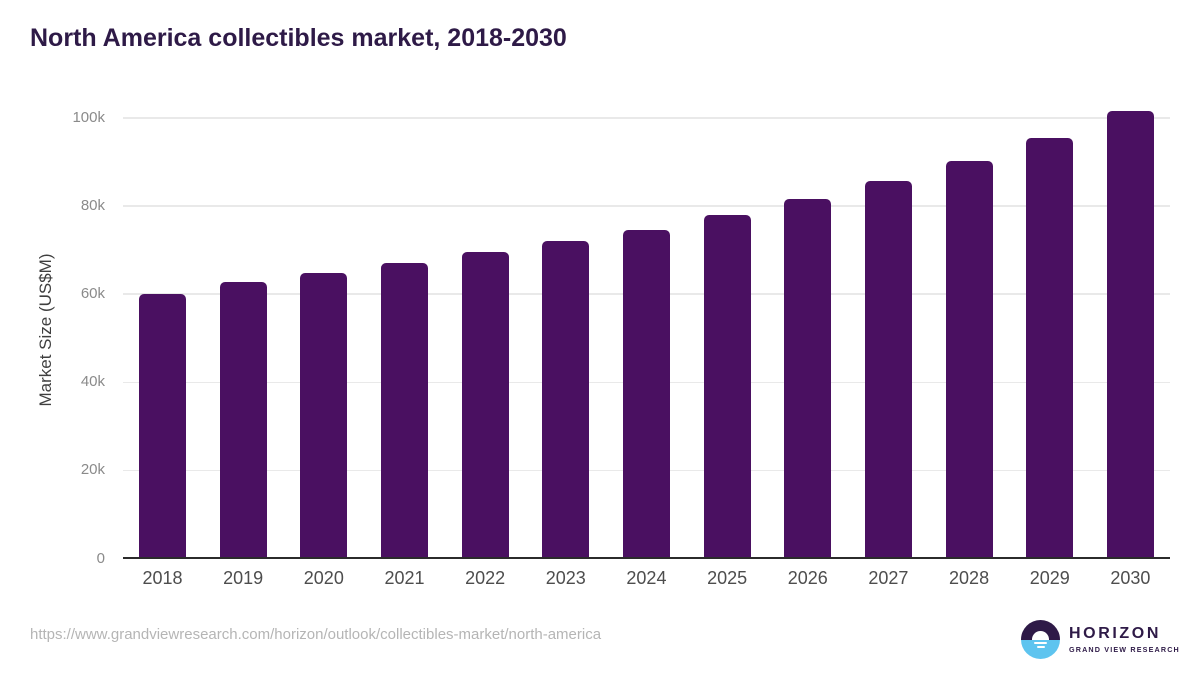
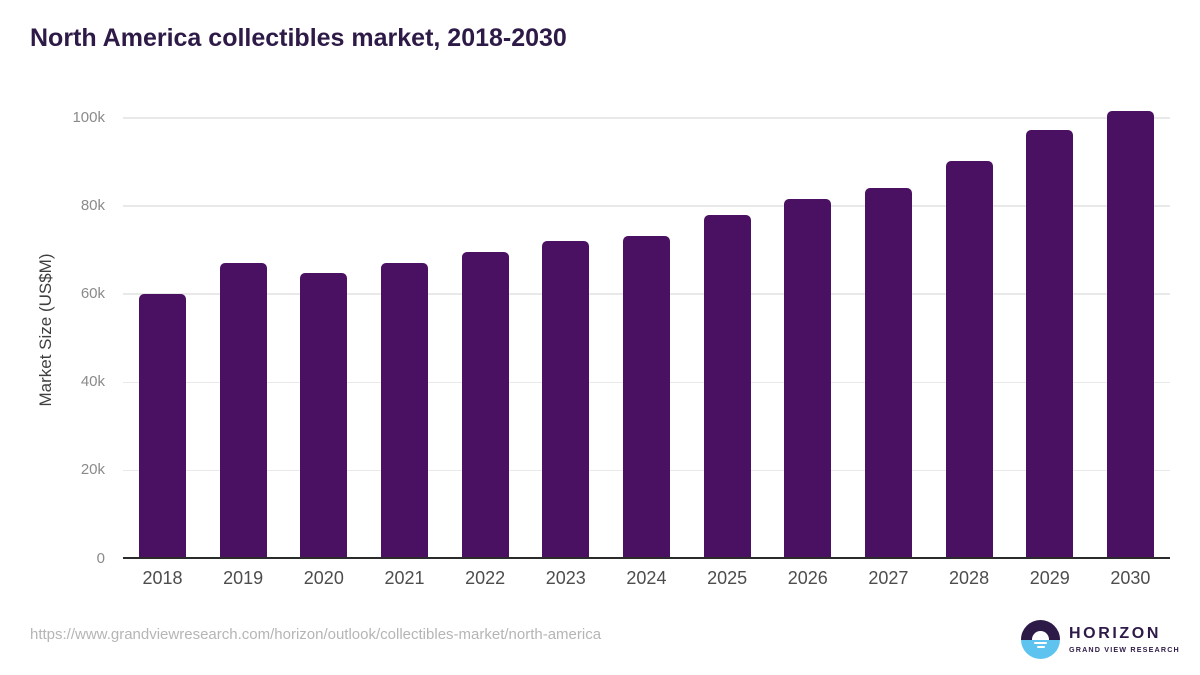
2019: 63k -> 67k
2024: 74k -> 73k
2027: 86k -> 84k
2029: 95k -> 97k
